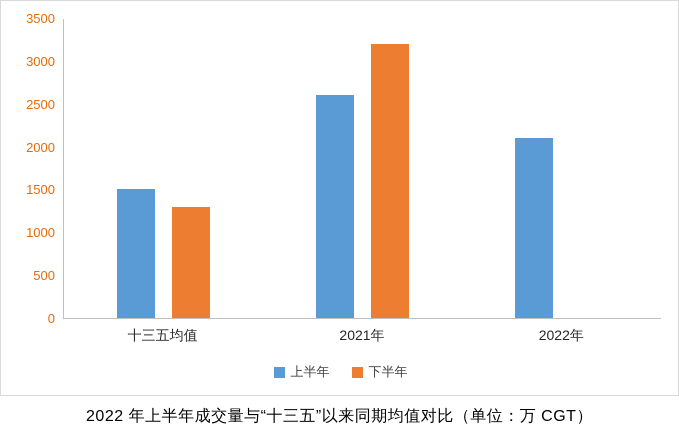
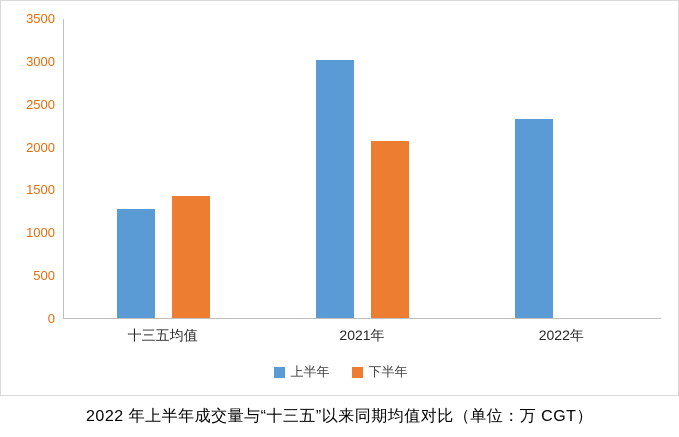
上半年/十三五均值: 1500 -> 1300
下半年/十三五均值: 1300 -> 1400
上半年/2021年: 2600 -> 3000
下半年/2021年: 3200 -> 2100
上半年/2022年: 2100 -> 2300
